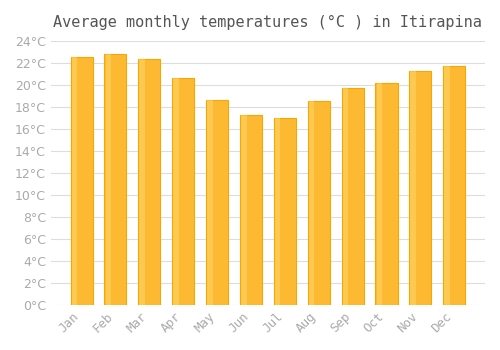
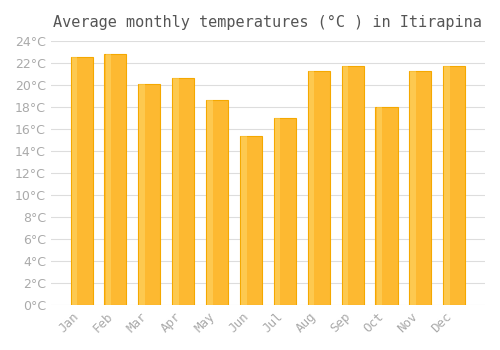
Mar: 22.4°C -> 20.1°C
Jun: 17.3°C -> 15.4°C
Aug: 18.5°C -> 21.3°C
Sep: 19.7°C -> 21.7°C
Oct: 20.2°C -> 18.0°C
